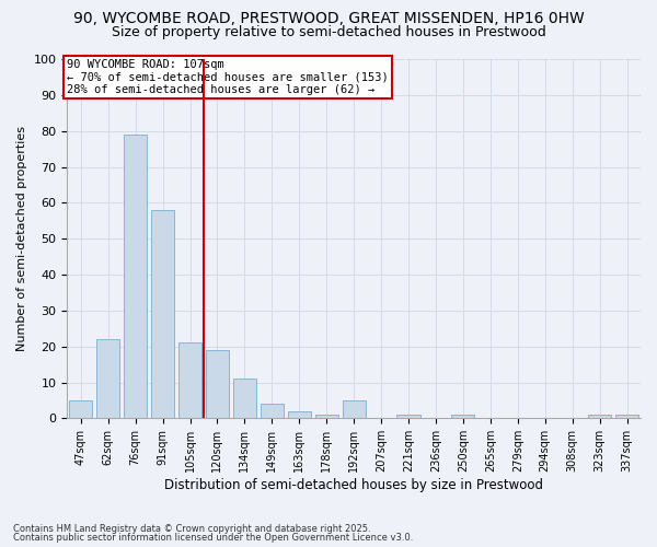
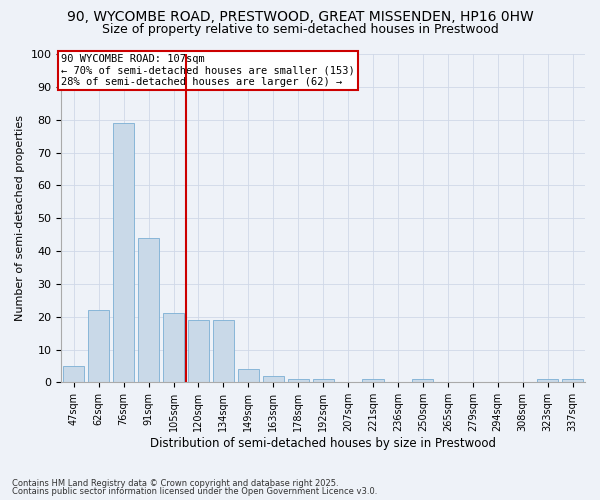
91sqm: 58 -> 44
134sqm: 11 -> 19
192sqm: 5 -> 1
